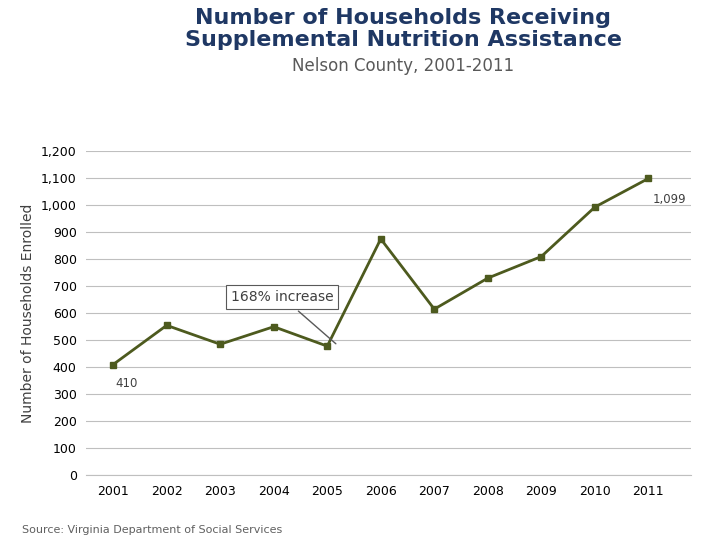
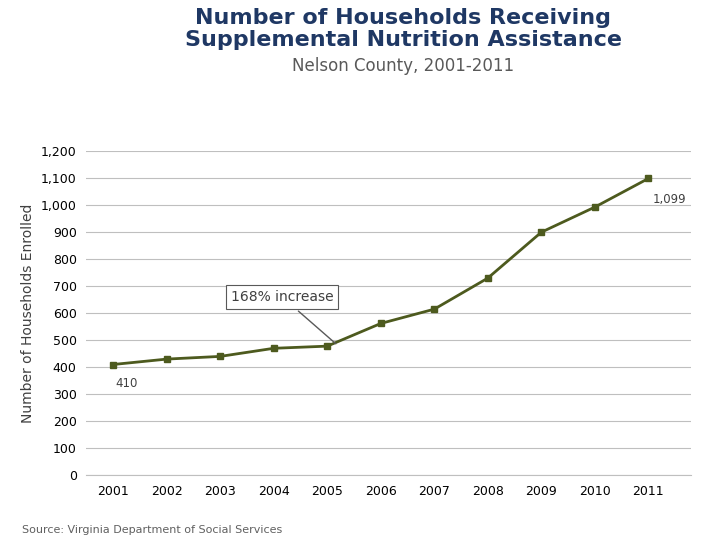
2002: 555 -> 430
2003: 485 -> 440
2004: 550 -> 470
2006: 875 -> 562
2009: 810 -> 900
